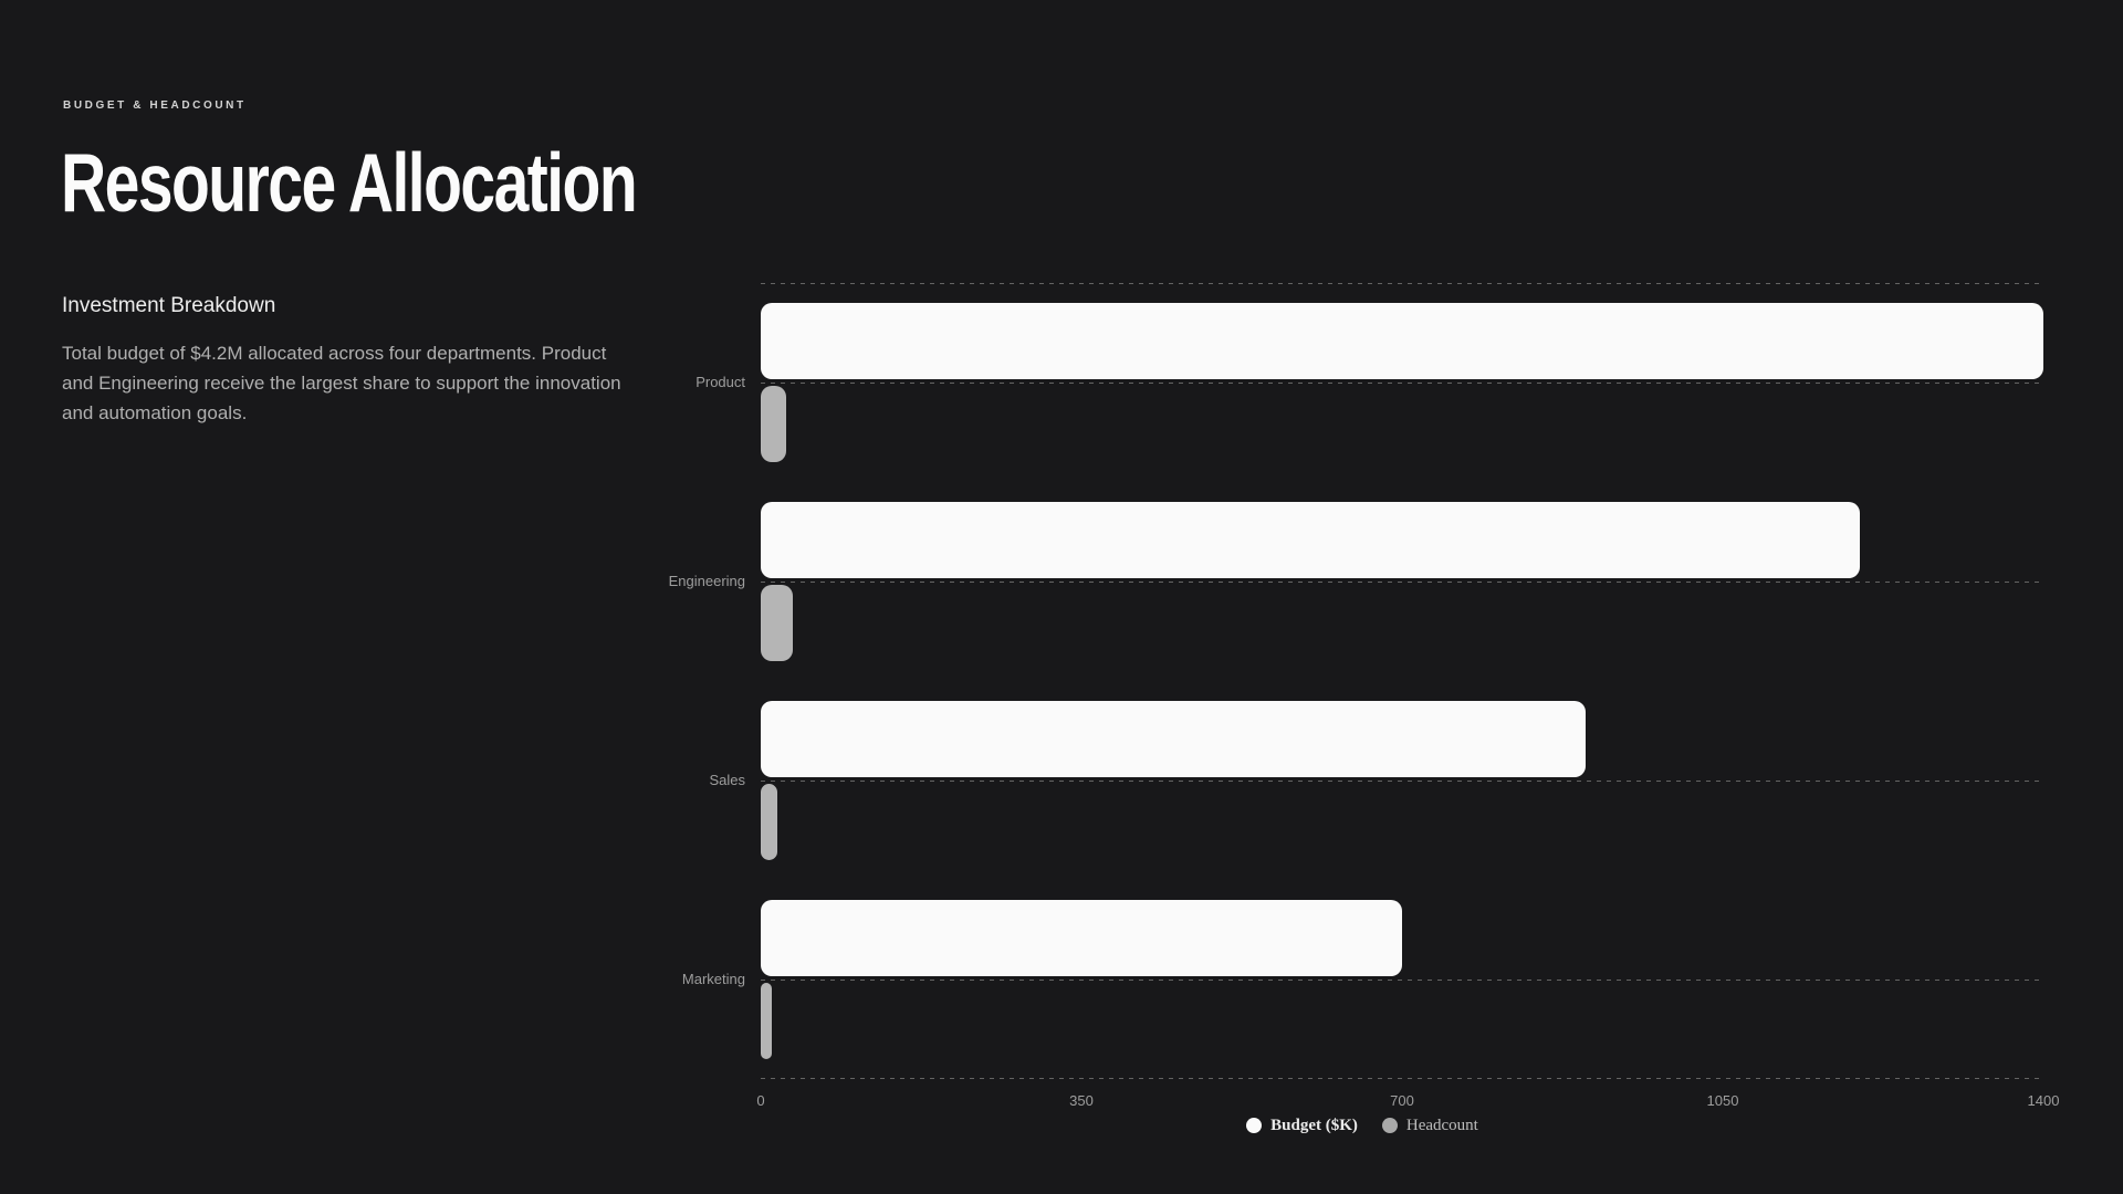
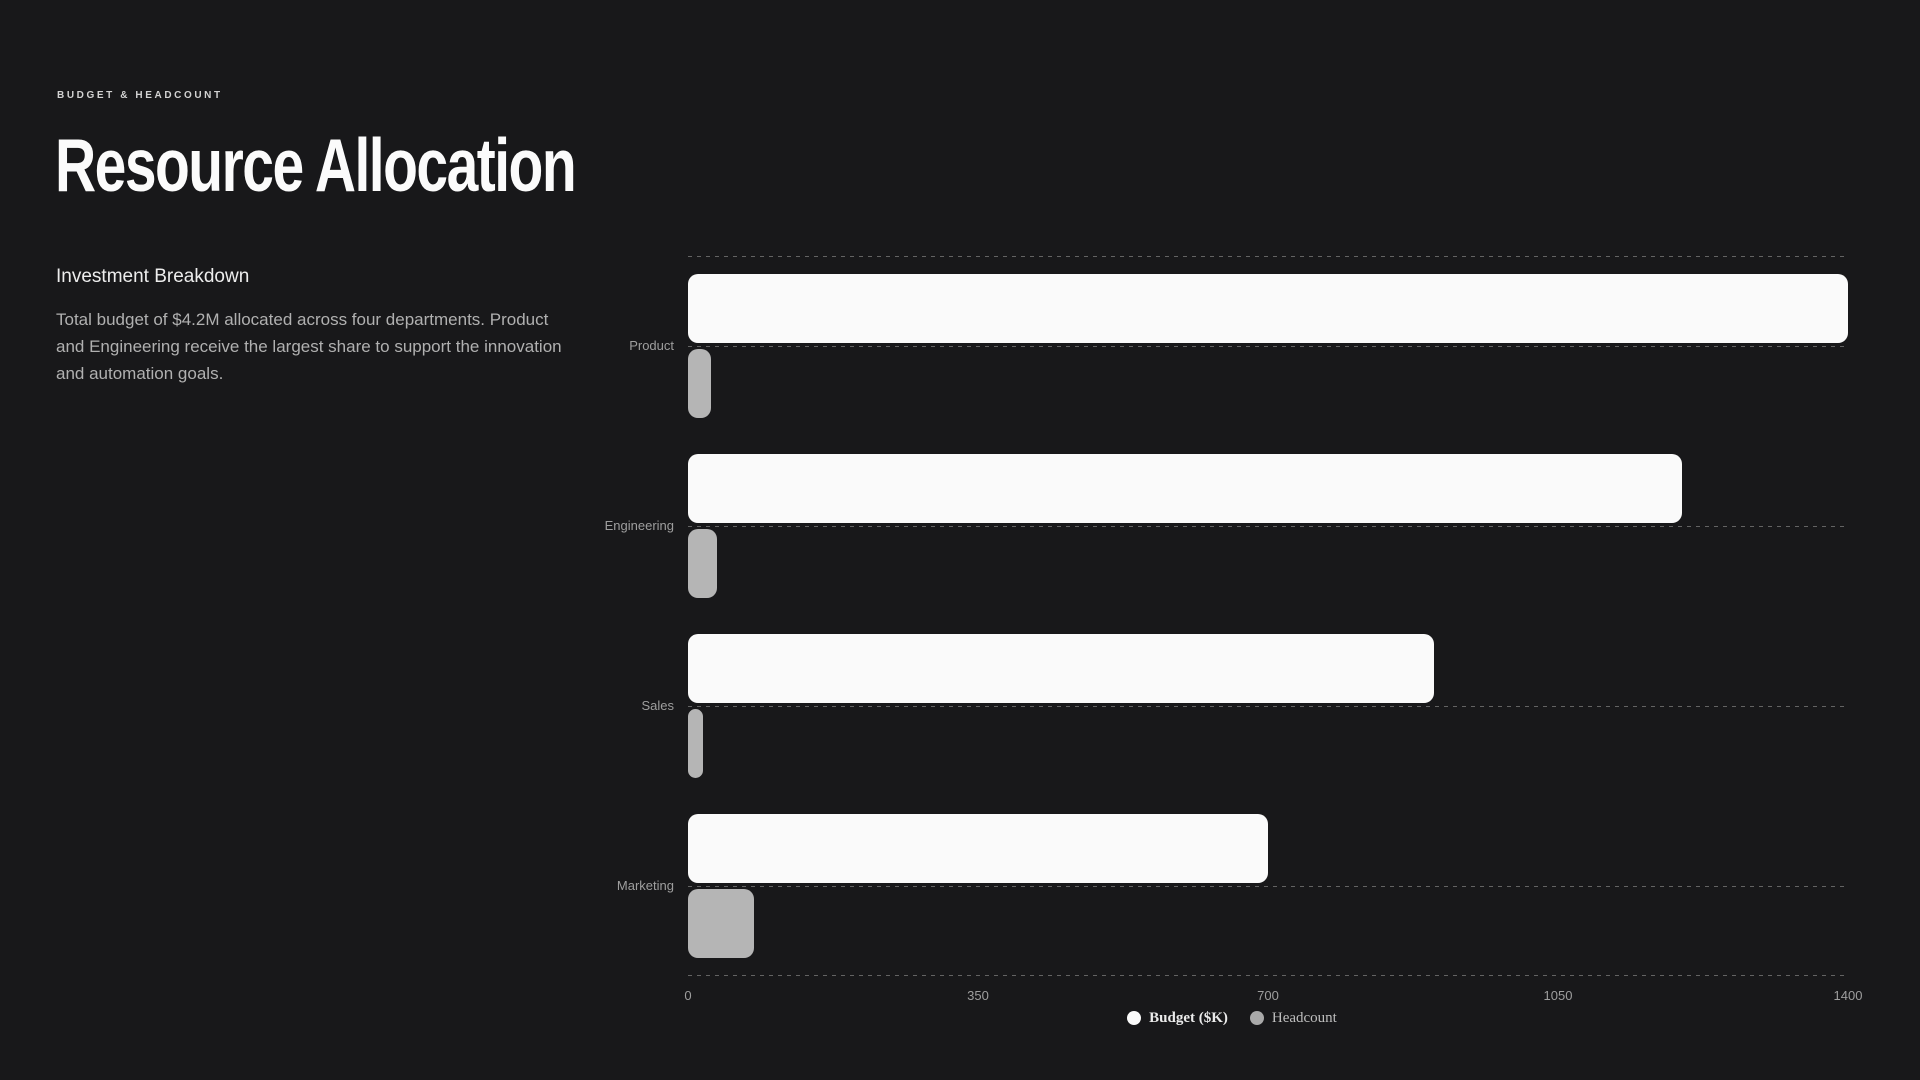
Headcount/Marketing: 10 -> 80
